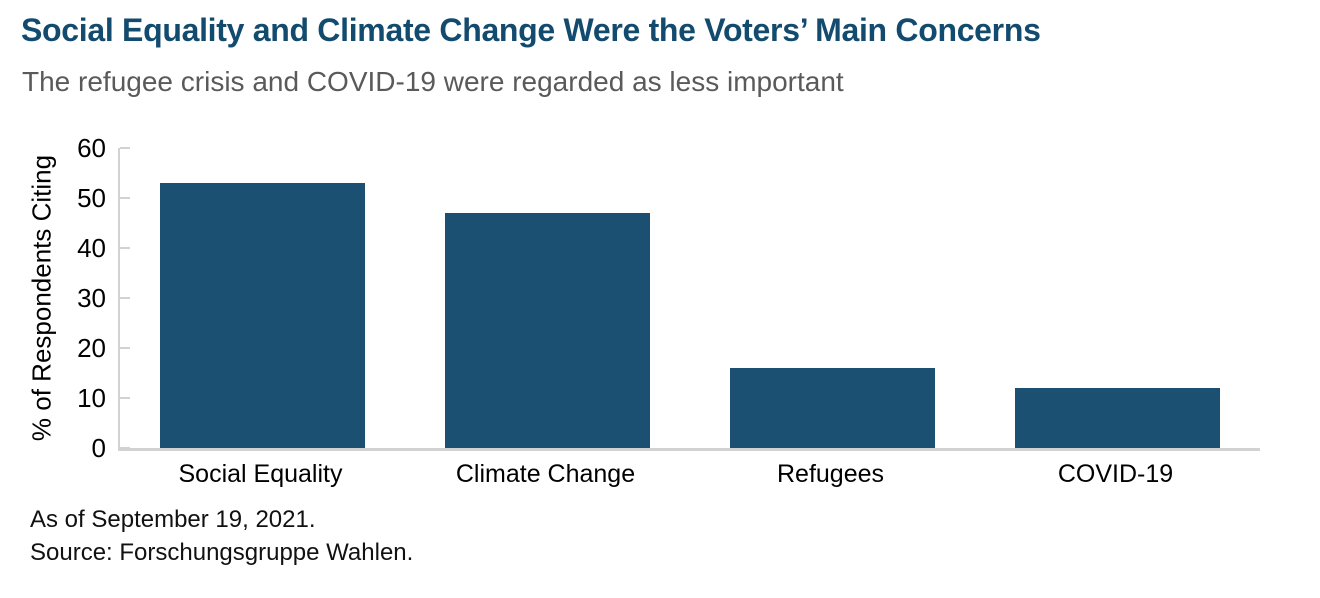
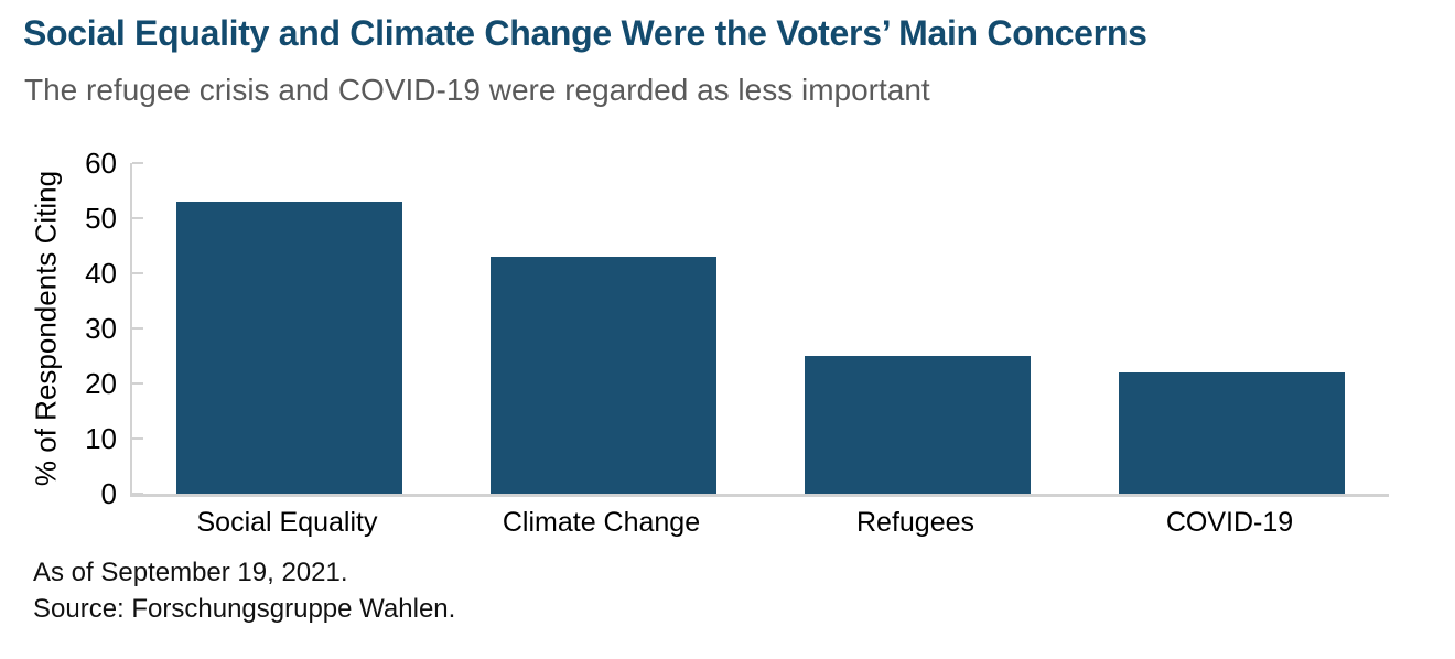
Climate Change: 47 -> 43
Refugees: 16 -> 25
COVID-19: 12 -> 22
